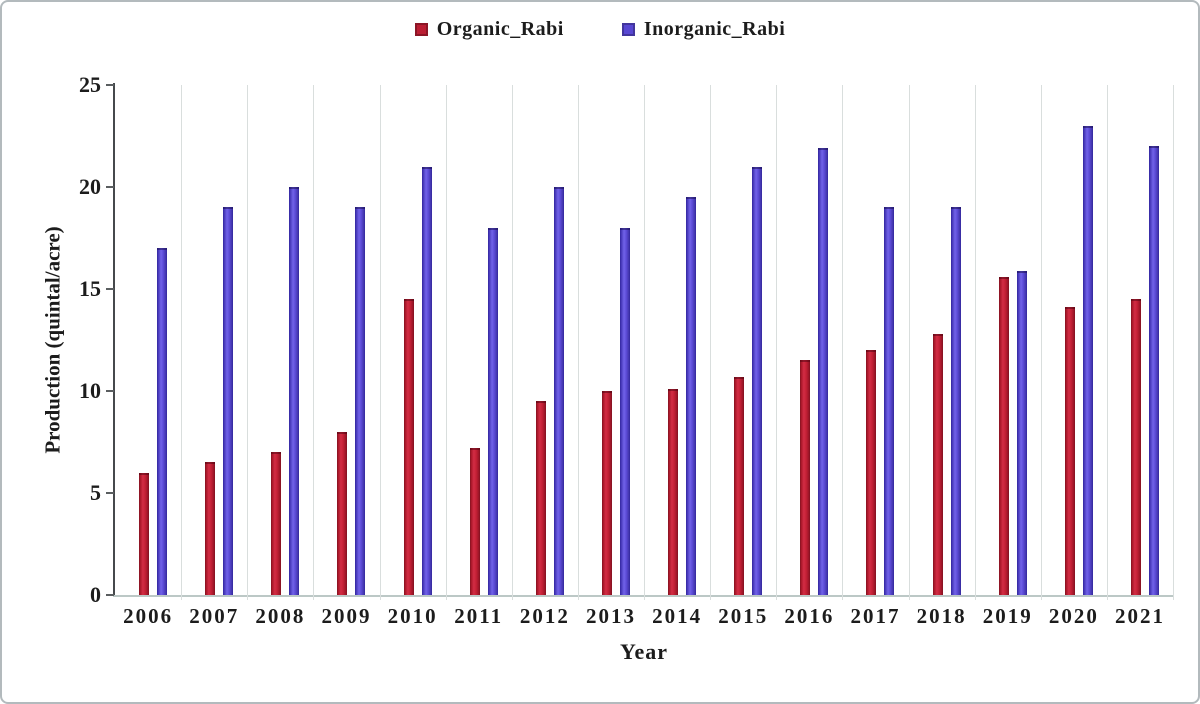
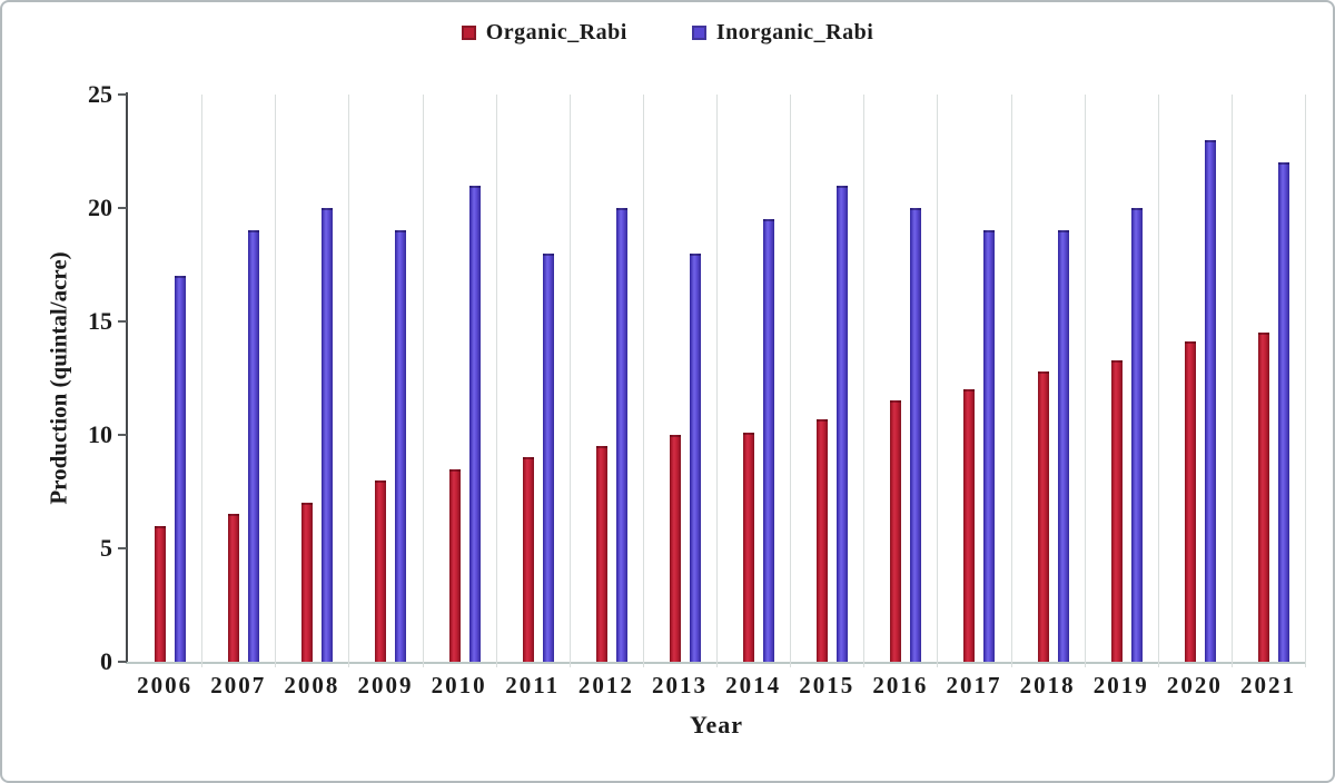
Organic_Rabi/2010: 14.5 -> 8.5
Organic_Rabi/2011: 7.2 -> 9.0
Inorganic_Rabi/2016: 21.9 -> 20.0
Organic_Rabi/2019: 15.6 -> 13.3
Inorganic_Rabi/2019: 15.9 -> 20.0
